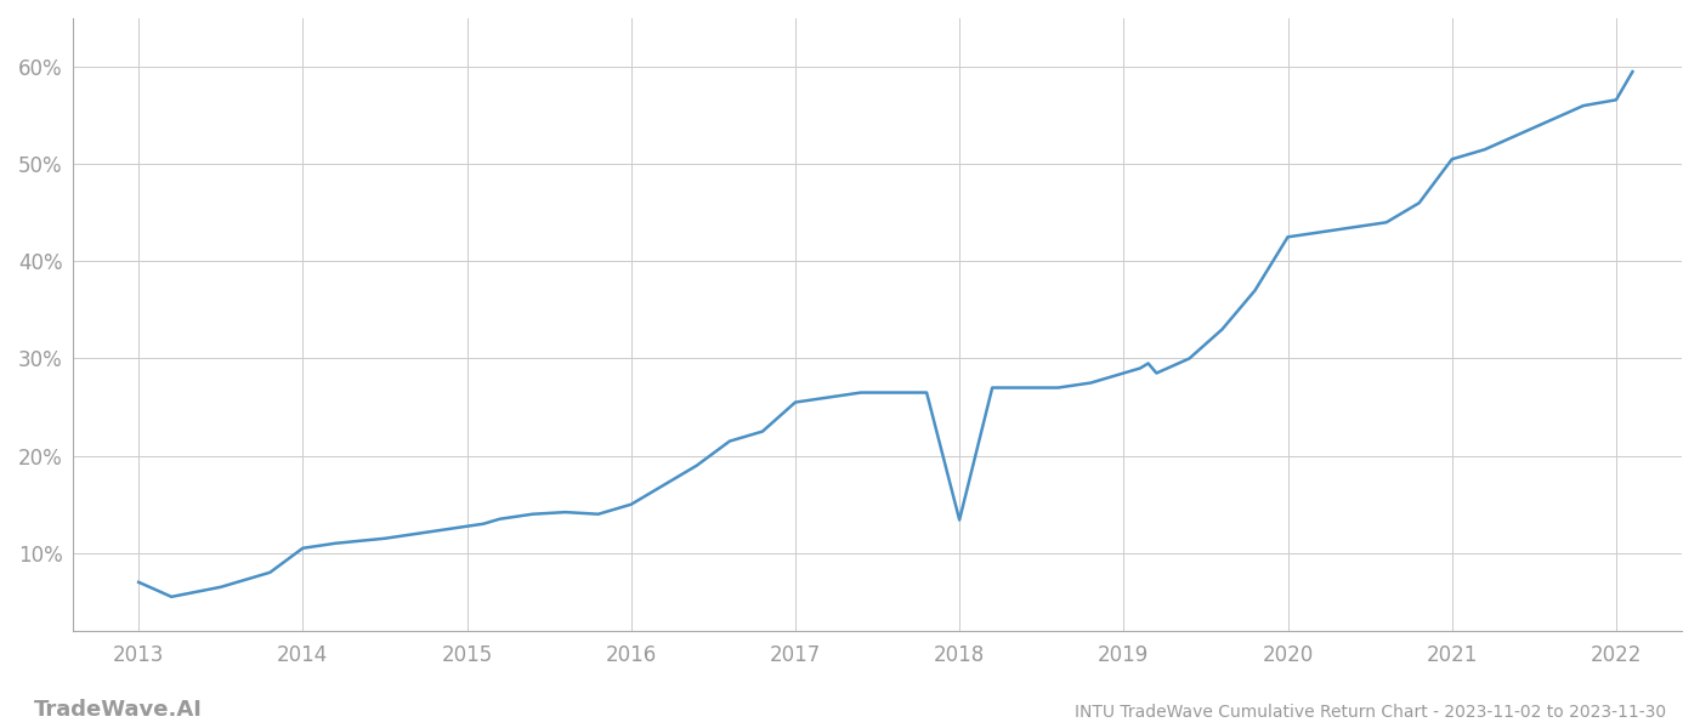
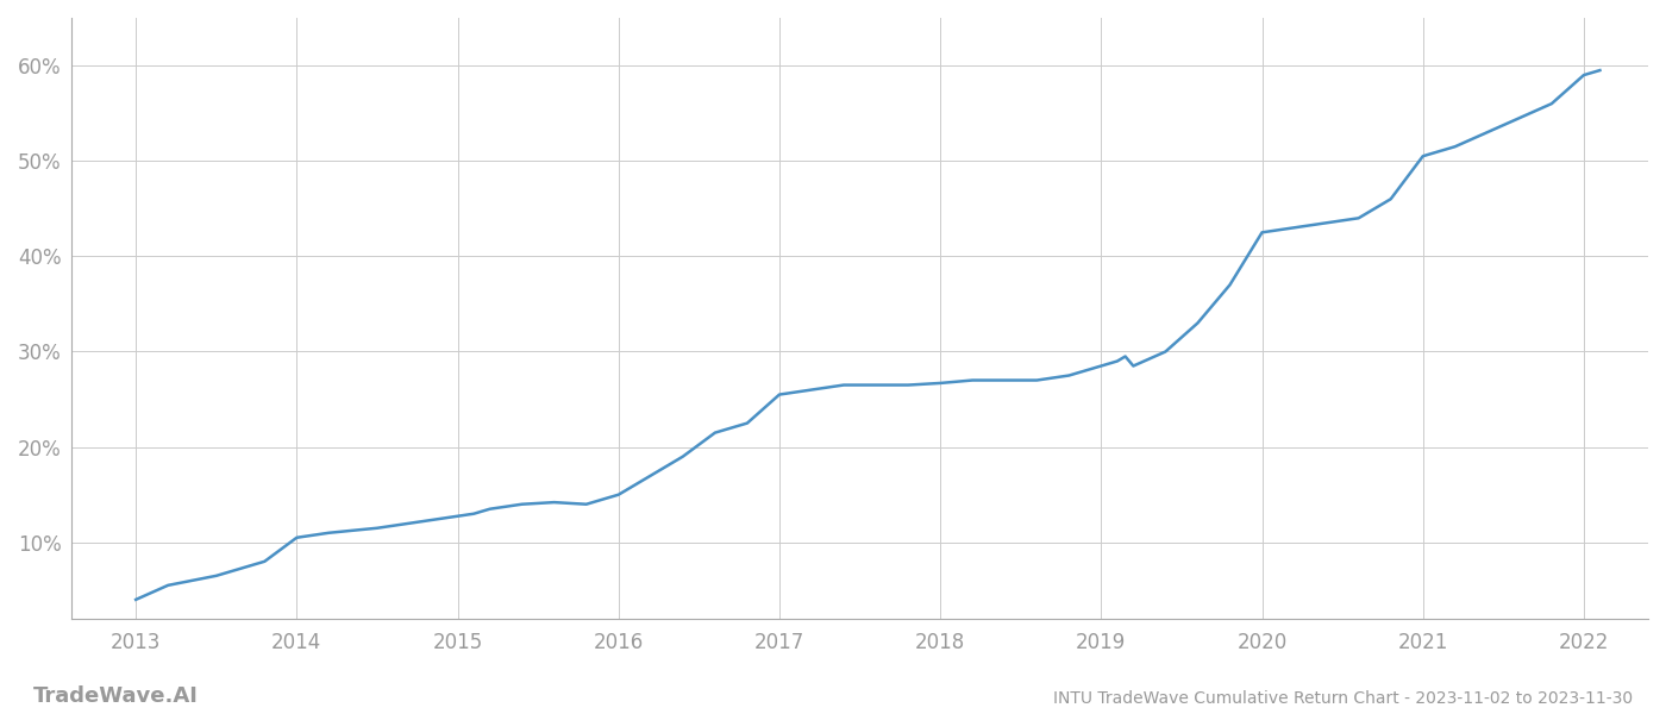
2013: 7.0% -> 4.0%
2018: 13.4% -> 26.7%
2022: 56.6% -> 59.0%
